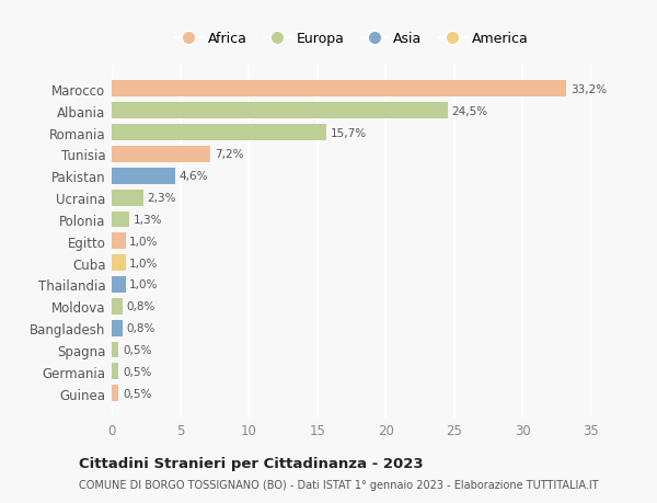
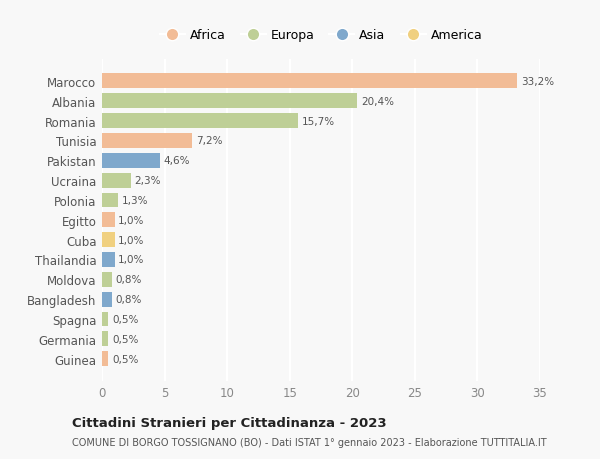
Albania: 24,5% -> 20,4%
